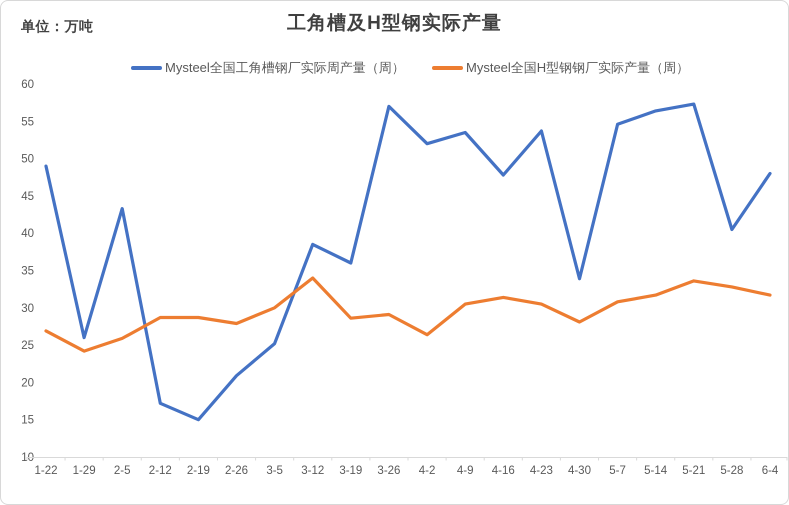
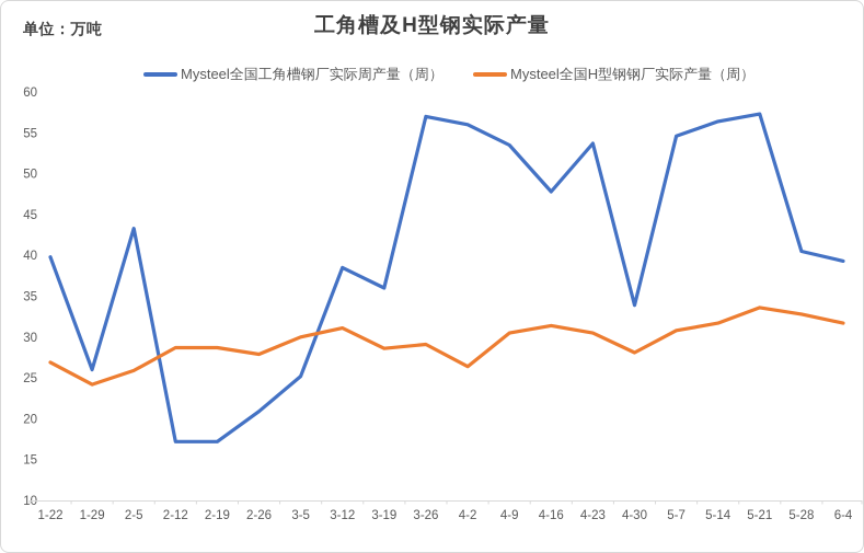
Mysteel全国工角槽钢厂实际周产量（周）/1-22: 49 -> 40
Mysteel全国工角槽钢厂实际周产量（周）/2-19: 15 -> 17
Mysteel全国H型钢钢厂实际产量（周）/3-12: 34 -> 31
Mysteel全国工角槽钢厂实际周产量（周）/4-2: 52 -> 56
Mysteel全国工角槽钢厂实际周产量（周）/6-4: 48 -> 39
